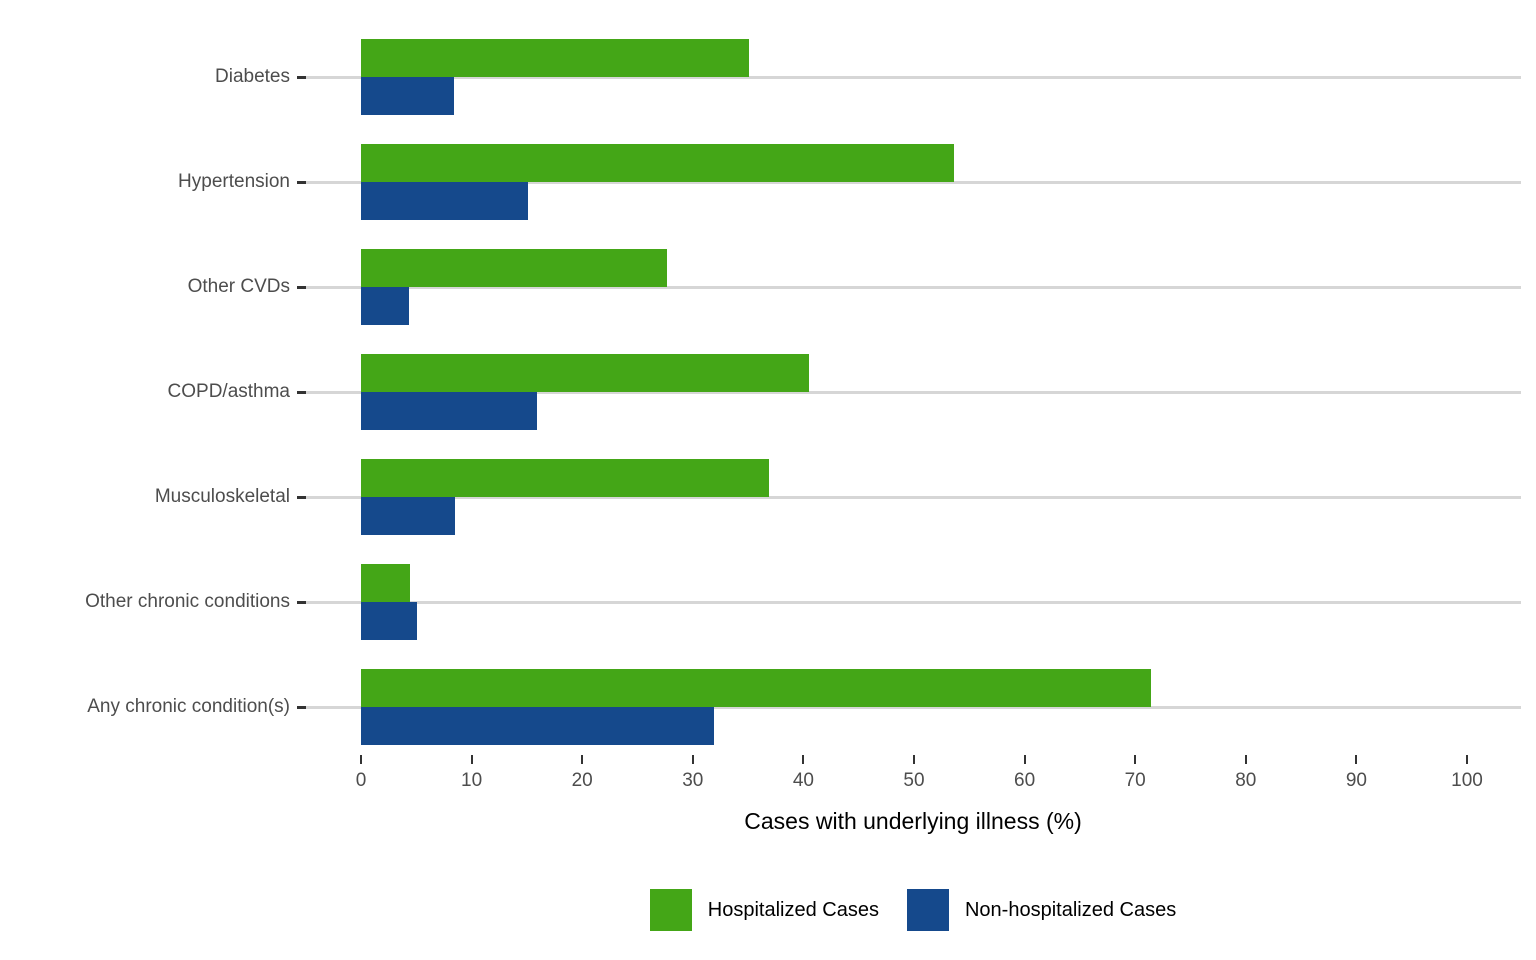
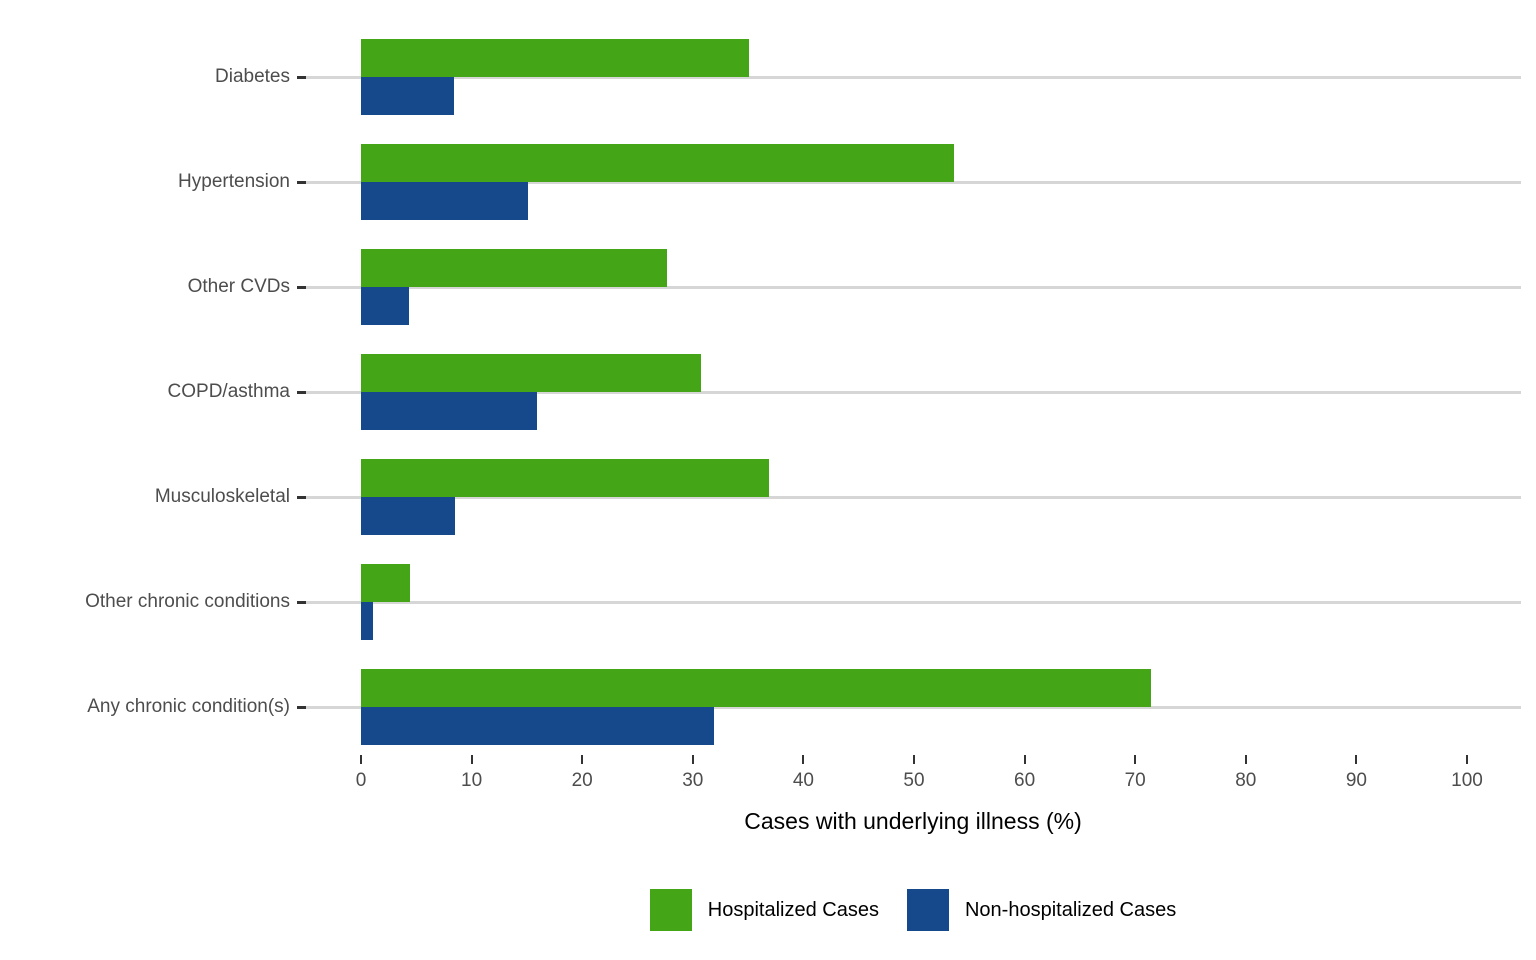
Hospitalized Cases/COPD/asthma: 40.5 -> 30.7
Non-hospitalized Cases/Other chronic conditions: 5.1 -> 1.1
